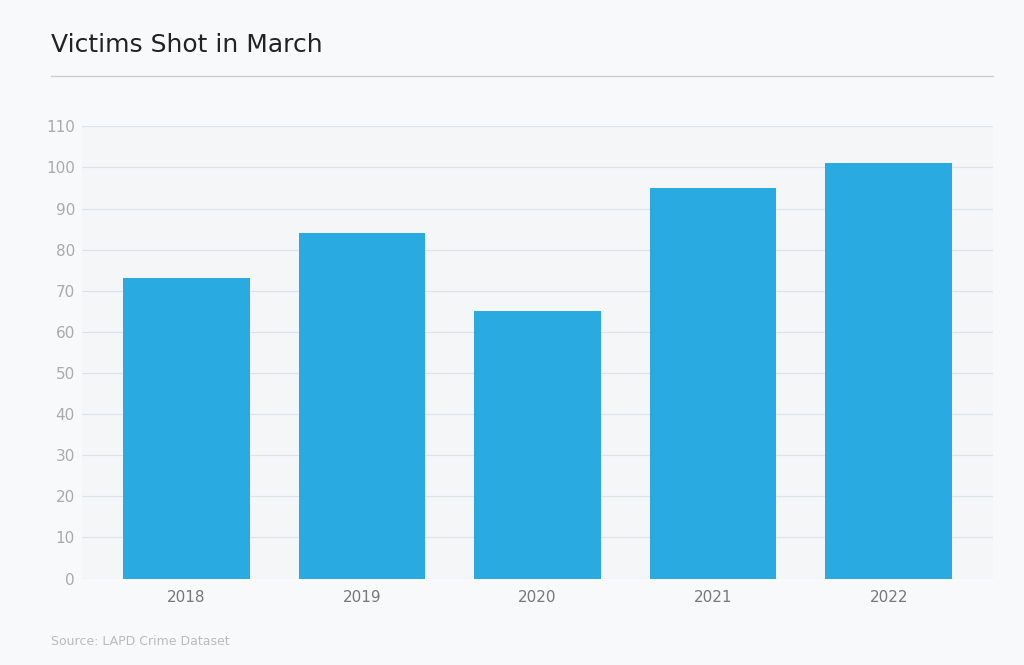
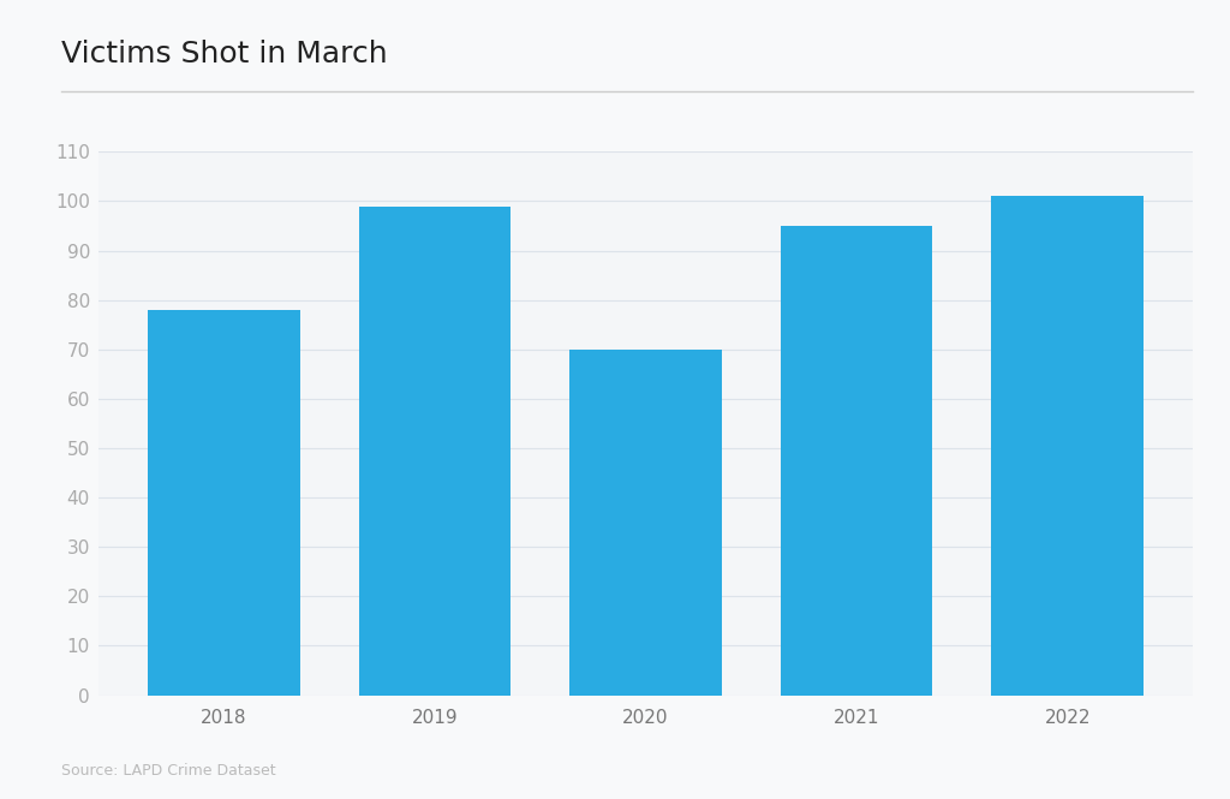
2018: 73 -> 78
2019: 84 -> 99
2020: 65 -> 70
